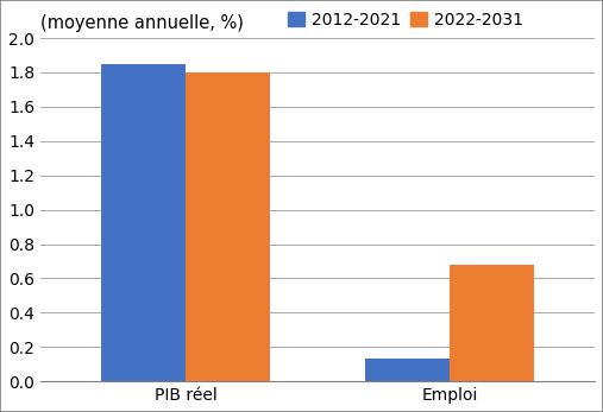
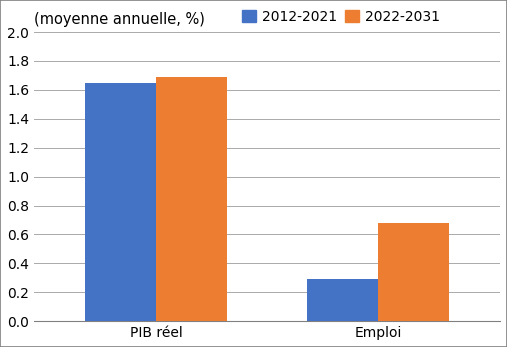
2012-2021/PIB réel: 1.85 -> 1.65
2022-2031/PIB réel: 1.80 -> 1.69
2012-2021/Emploi: 0.13 -> 0.29
